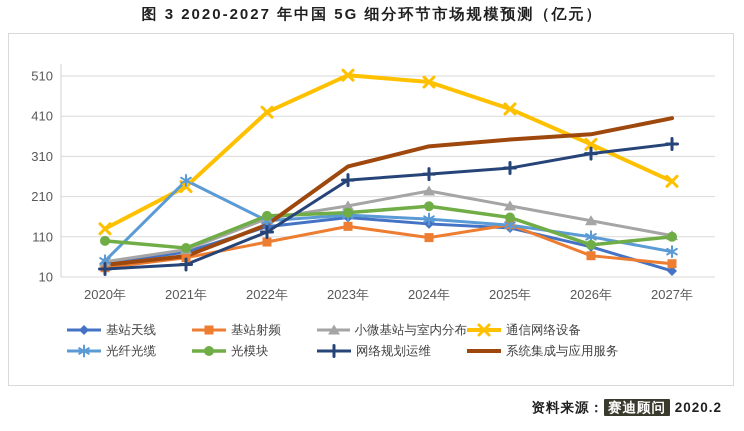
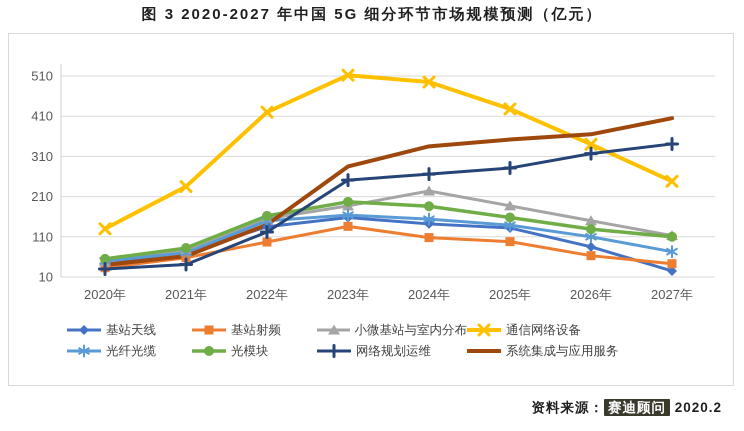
光模块/2020年: 100 -> 60
光纤光缆/2021年: 250 -> 70
光模块/2023年: 170 -> 200
基站射频/2025年: 140 -> 100
光模块/2026年: 90 -> 130
